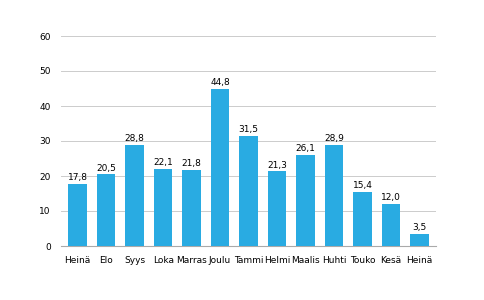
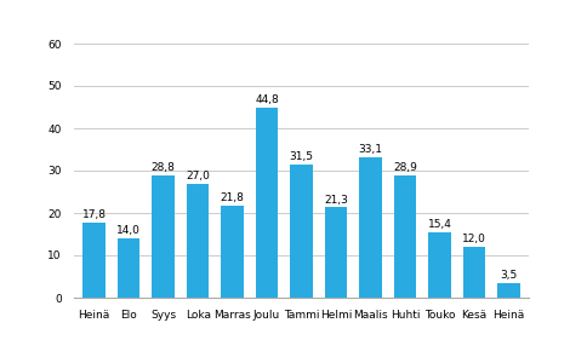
Elo: 20,5 -> 14,0
Loka: 22,1 -> 27,0
Maalis: 26,1 -> 33,1
